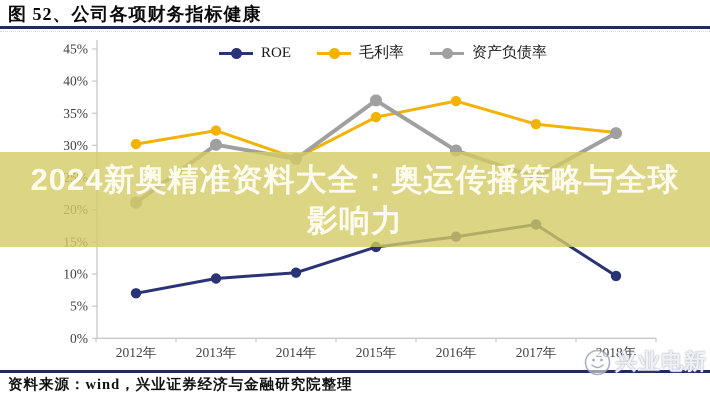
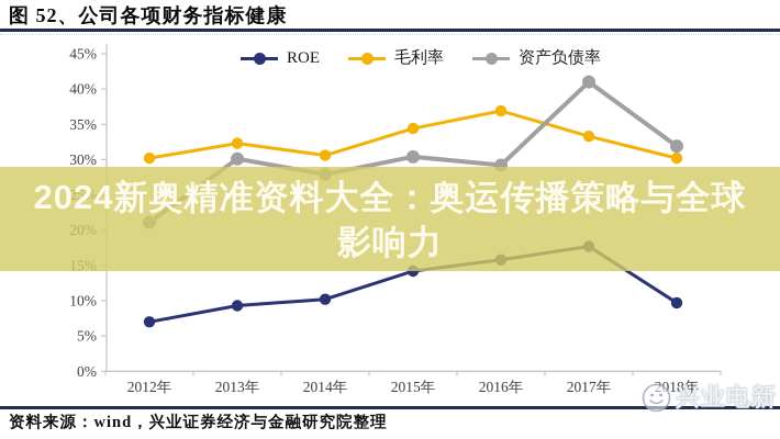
毛利率/2014年: 28% -> 31%
资产负债率/2015年: 37% -> 30%
资产负债率/2017年: 25% -> 41%
毛利率/2018年: 32% -> 30%
